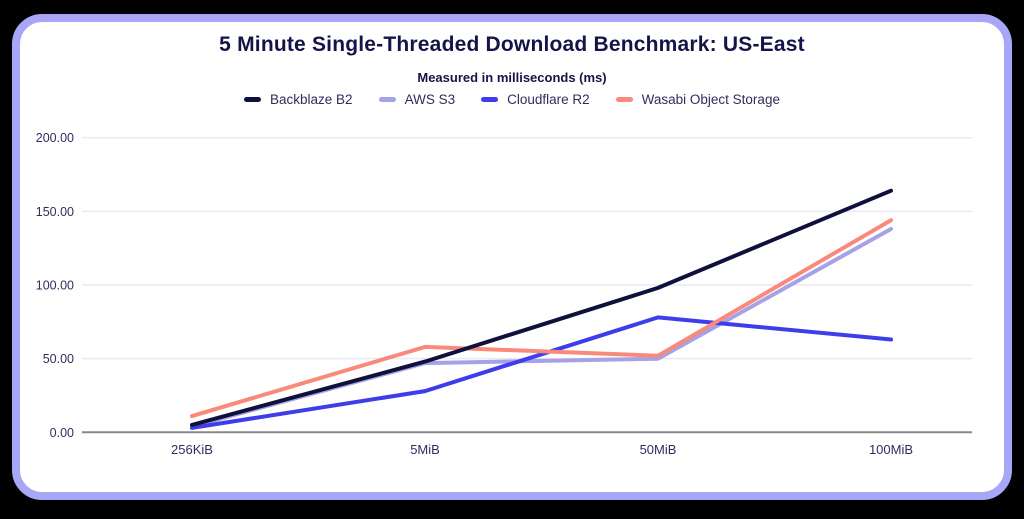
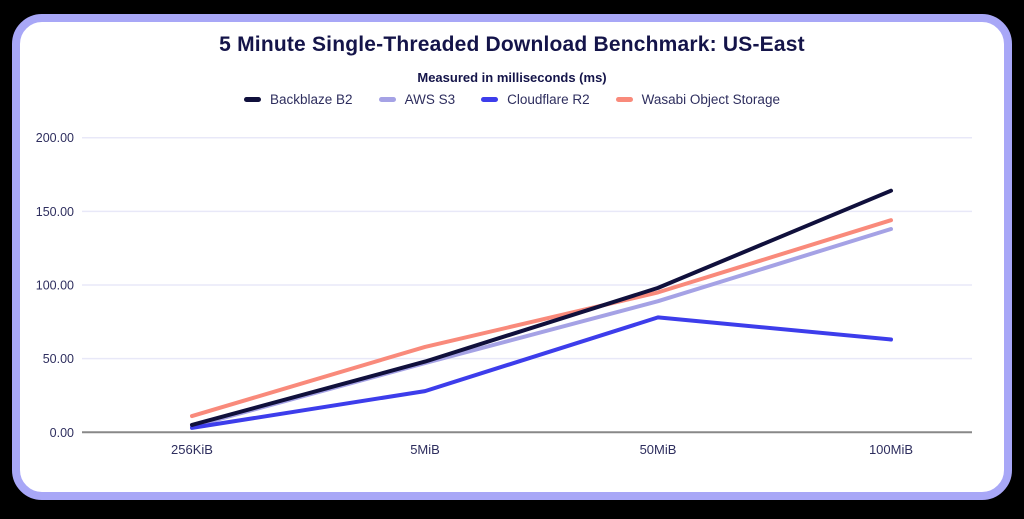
AWS S3/50MiB: 50 -> 89
Wasabi Object Storage/50MiB: 52 -> 95
